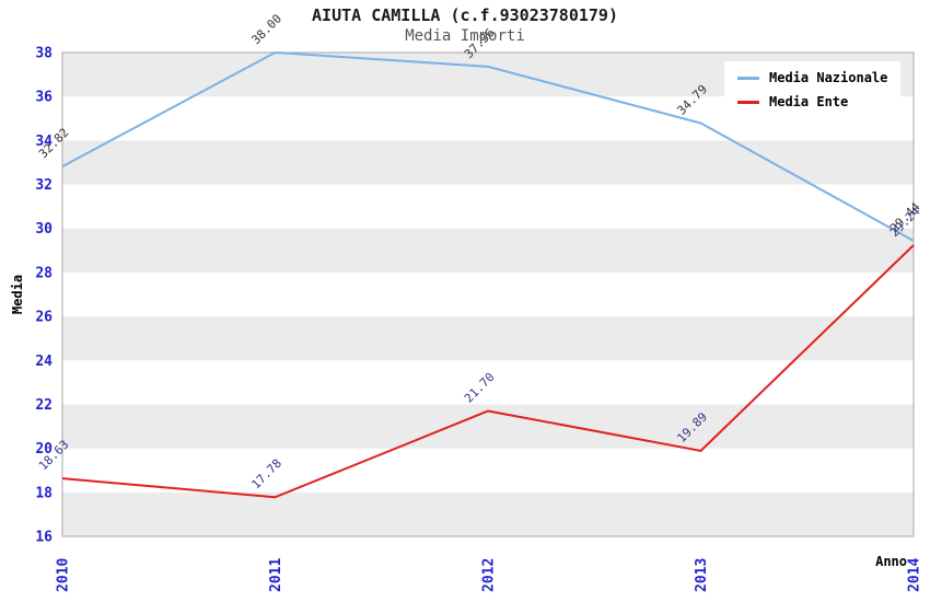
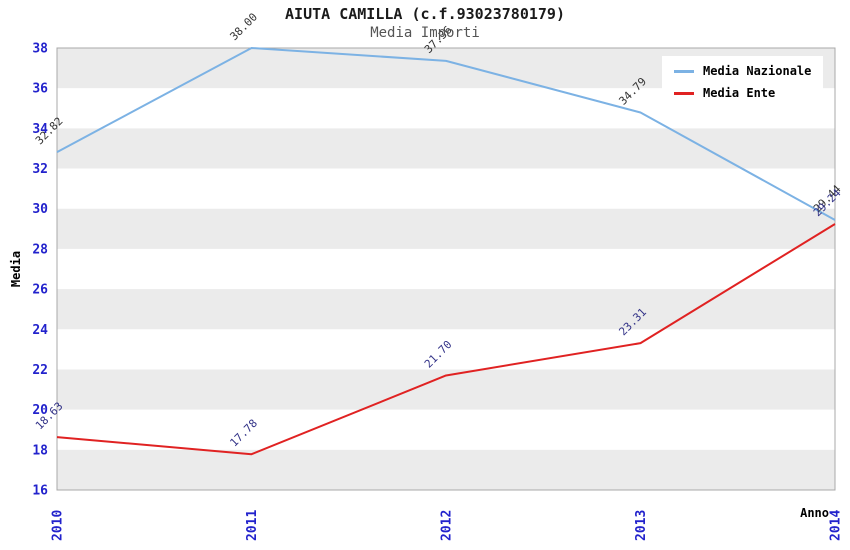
Media Ente/2013: 19.89 -> 23.31
